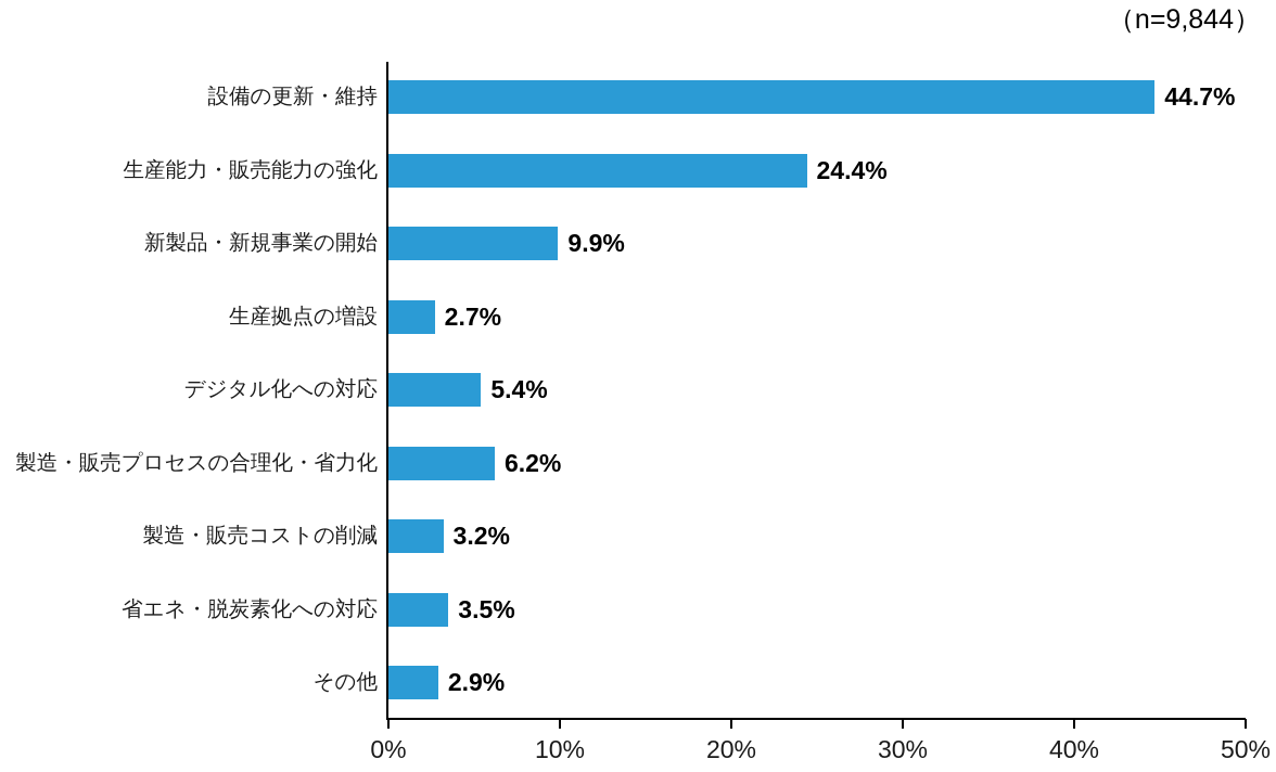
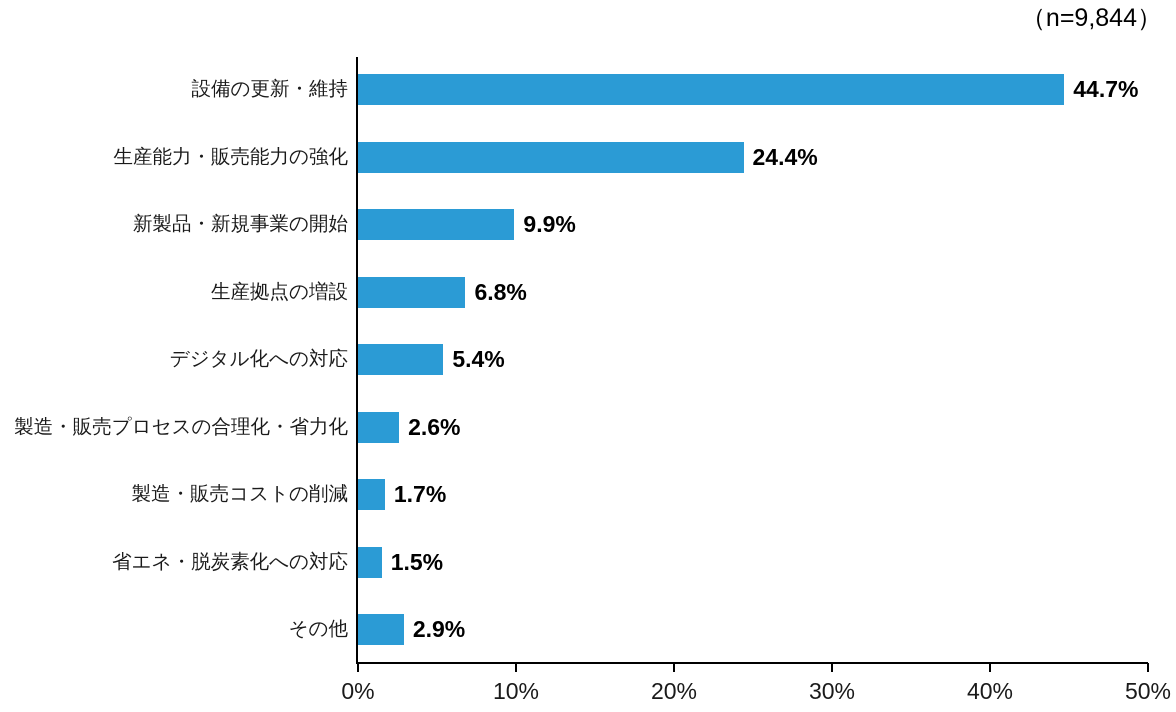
生産拠点の増設: 2.7% -> 6.8%
製造・販売プロセスの合理化・省力化: 6.2% -> 2.6%
製造・販売コストの削減: 3.2% -> 1.7%
省エネ・脱炭素化への対応: 3.5% -> 1.5%
